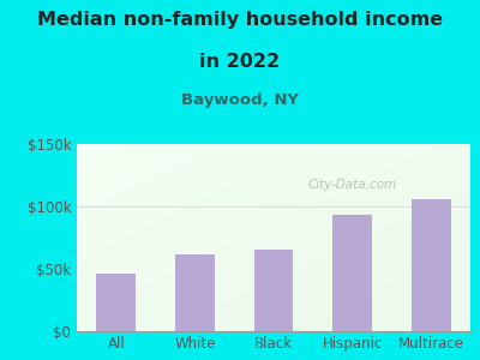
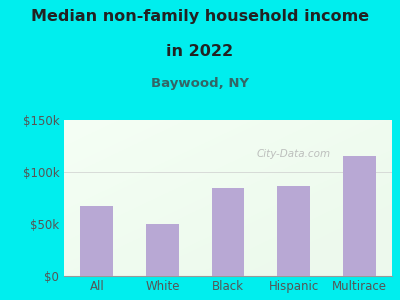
All: $46k -> $67k
White: $62k -> $50k
Black: $65k -> $85k
Hispanic: $93k -> $87k
Multirace: $106k -> $115k
